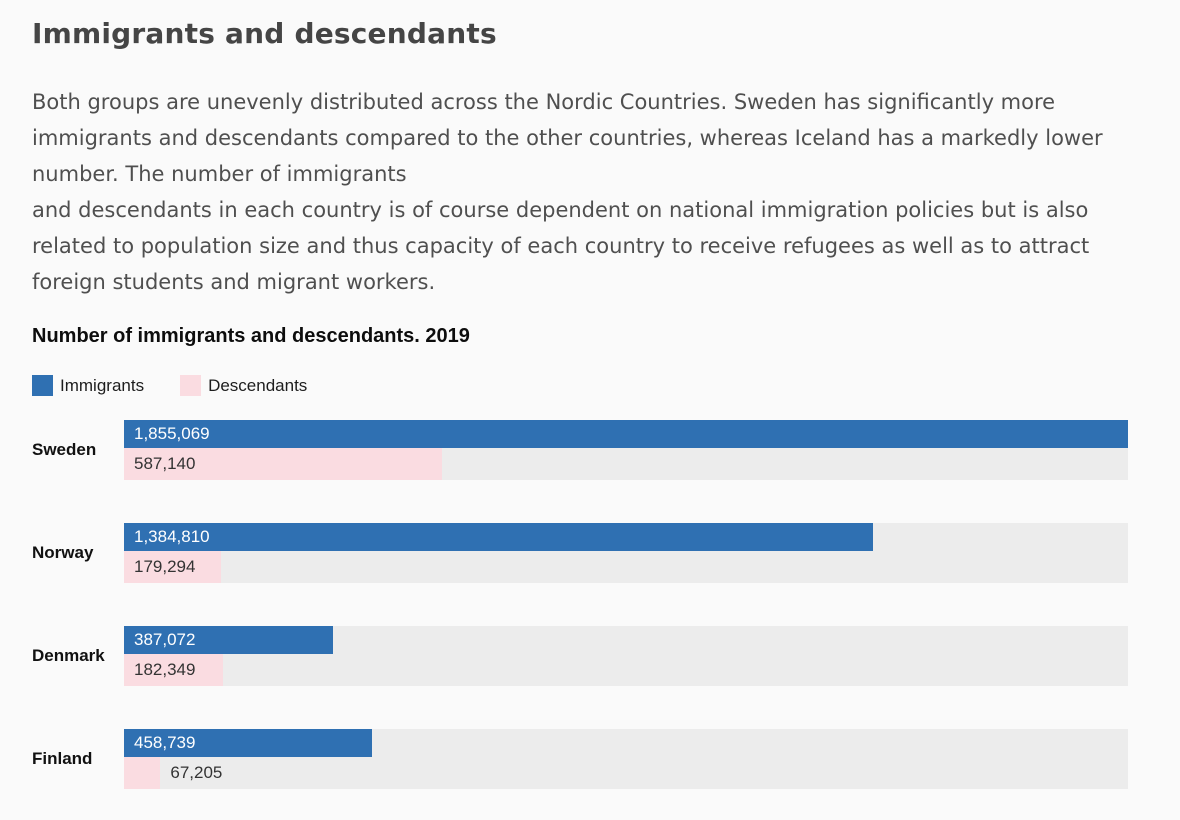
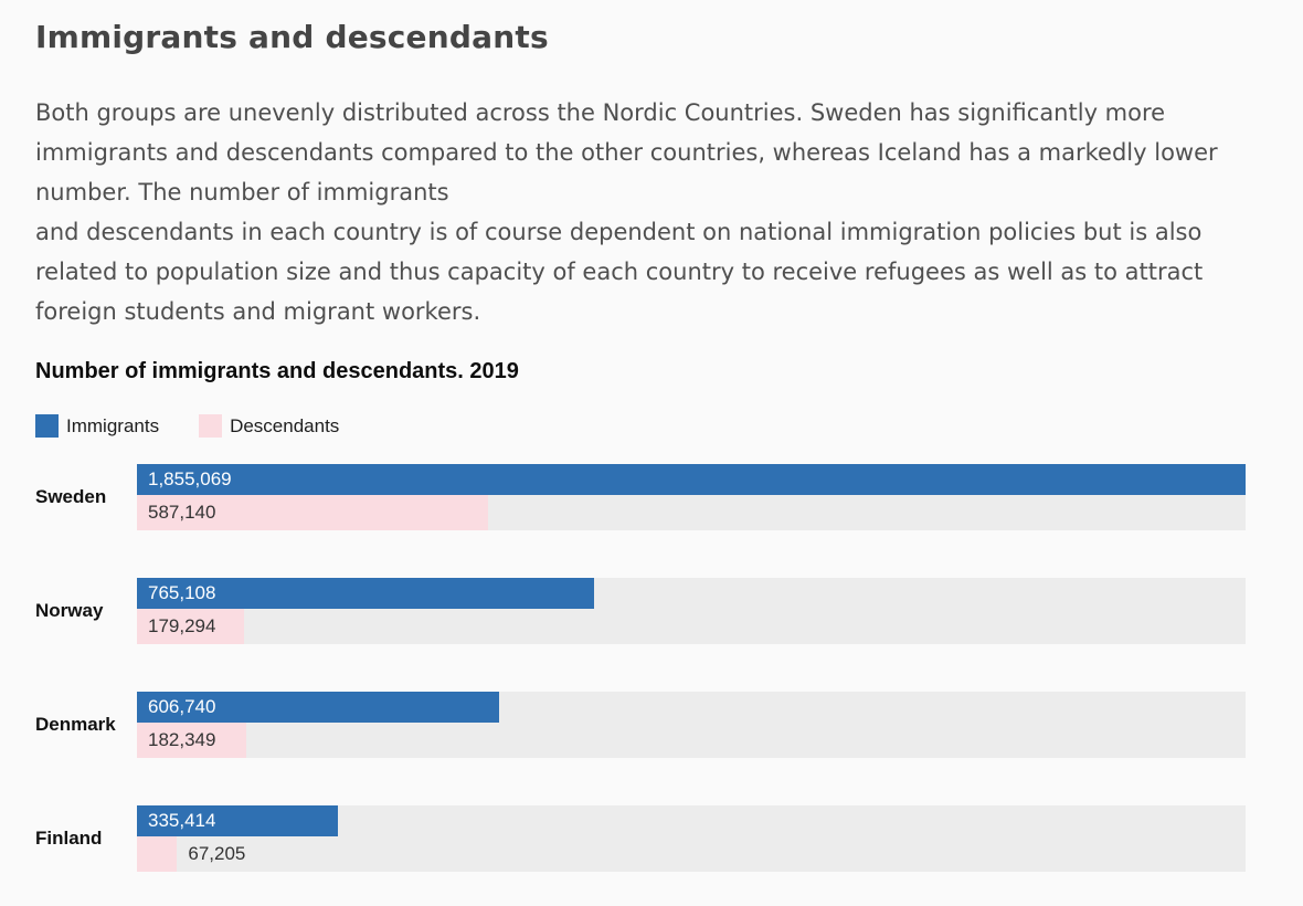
Immigrants/Norway: 1,384,810 -> 765,108
Immigrants/Denmark: 387,072 -> 606,740
Immigrants/Finland: 458,739 -> 335,414
